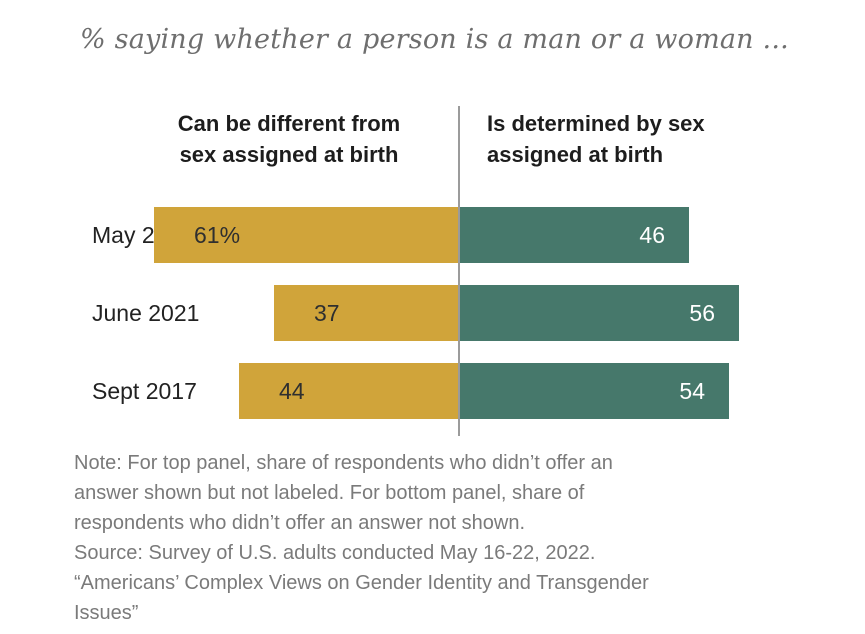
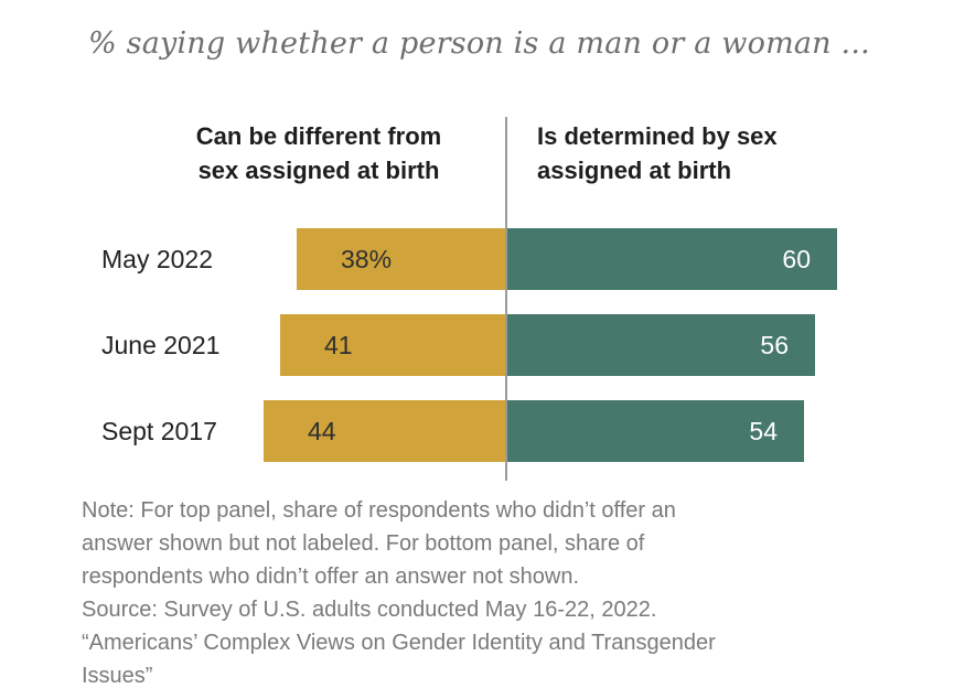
Can be different from sex assigned at birth/May 2022: 61% -> 38%
Is determined by sex assigned at birth/May 2022: 46 -> 60
Can be different from sex assigned at birth/June 2021: 37 -> 41
